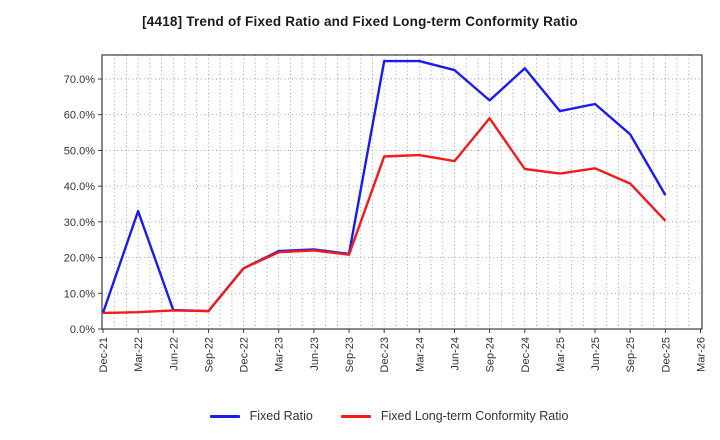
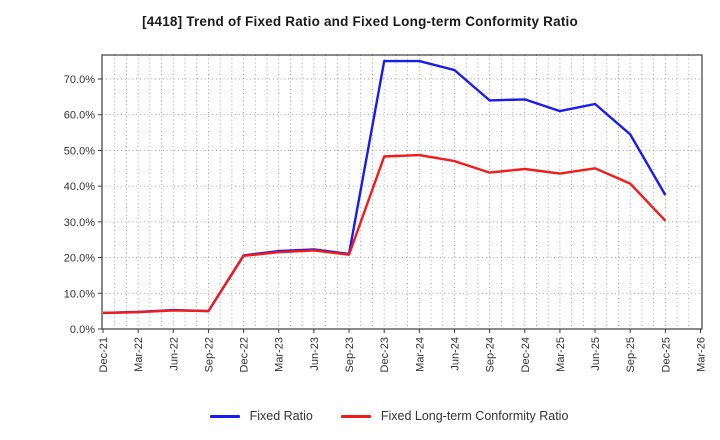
Fixed Ratio/Mar-22: 33% -> 5%
Fixed Ratio/Dec-22: 17% -> 21%
Fixed Long-term Conformity Ratio/Dec-22: 17% -> 20%
Fixed Long-term Conformity Ratio/Sep-24: 59% -> 44%
Fixed Ratio/Dec-24: 73% -> 64%
